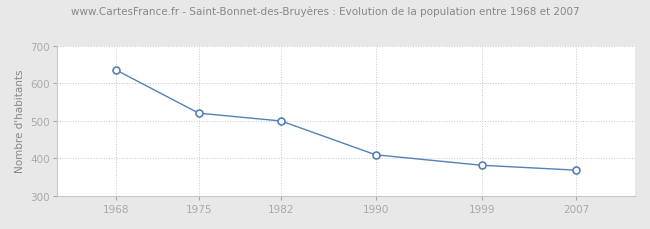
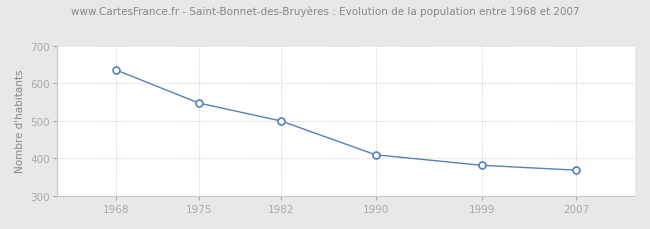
1975: 520 -> 547
